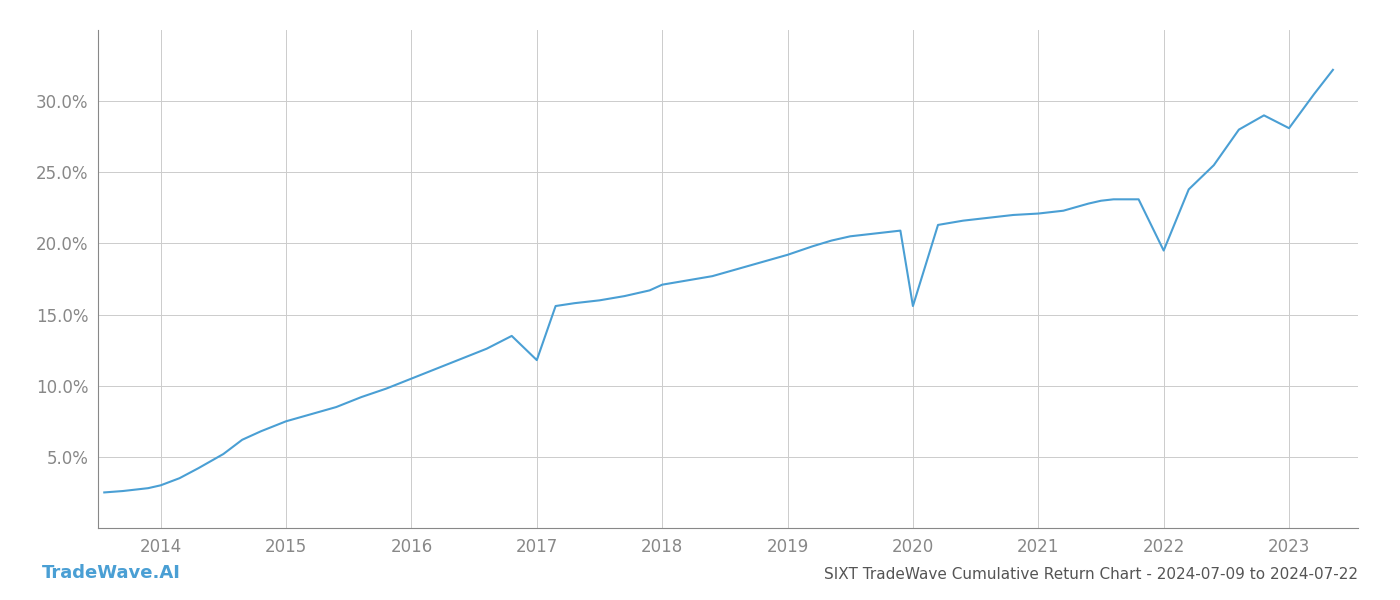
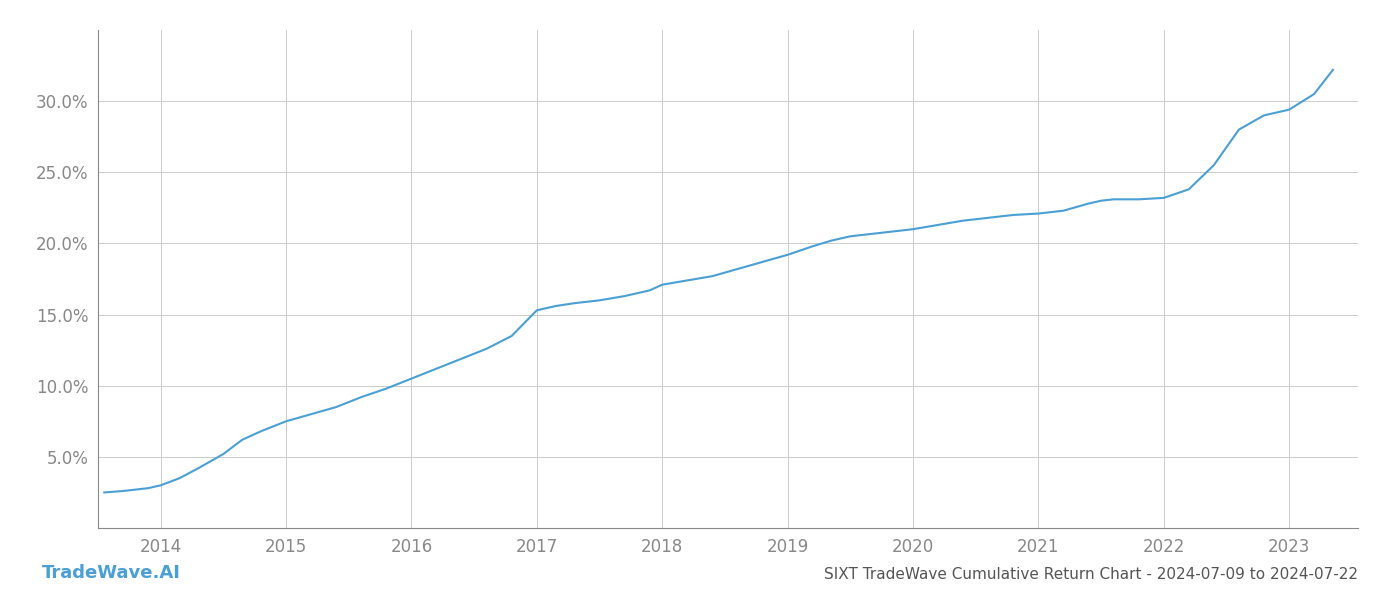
2017: 11.8% -> 15.3%
2020: 15.6% -> 21.0%
2022: 19.5% -> 23.2%
2023: 28.1% -> 29.4%
